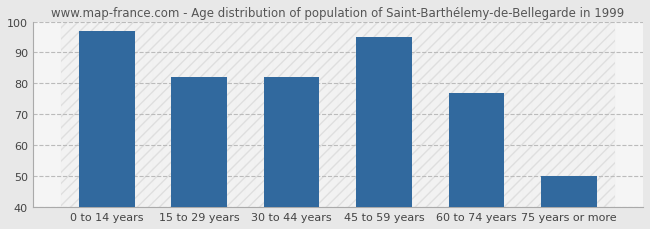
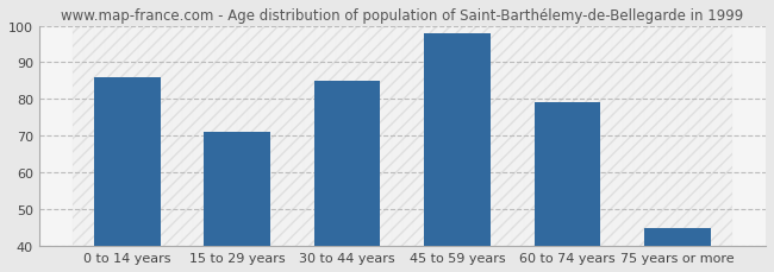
0 to 14 years: 97 -> 86
15 to 29 years: 82 -> 71
30 to 44 years: 82 -> 85
45 to 59 years: 95 -> 98
60 to 74 years: 77 -> 79
75 years or more: 50 -> 45
